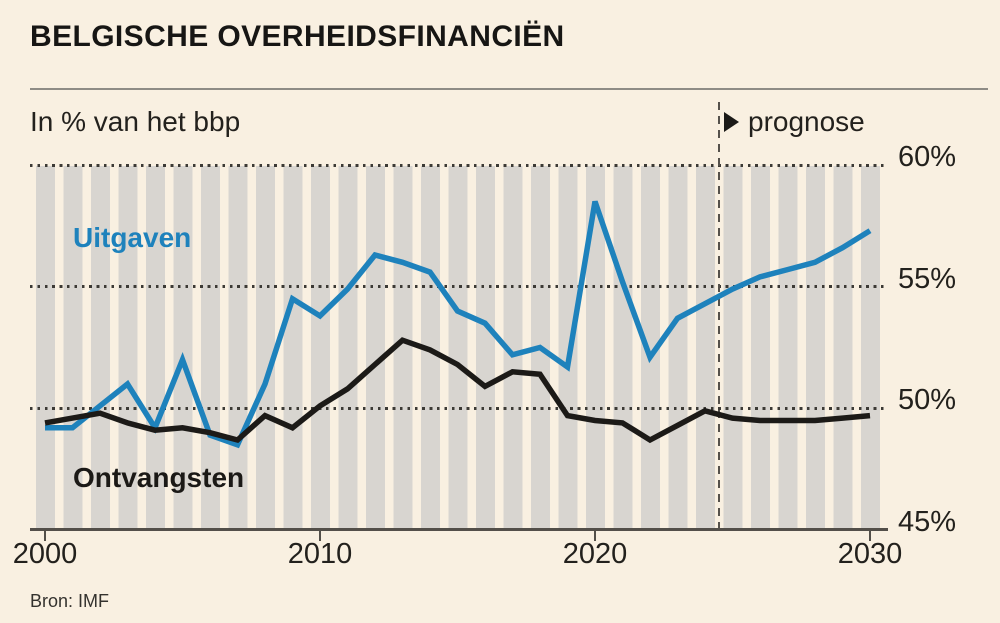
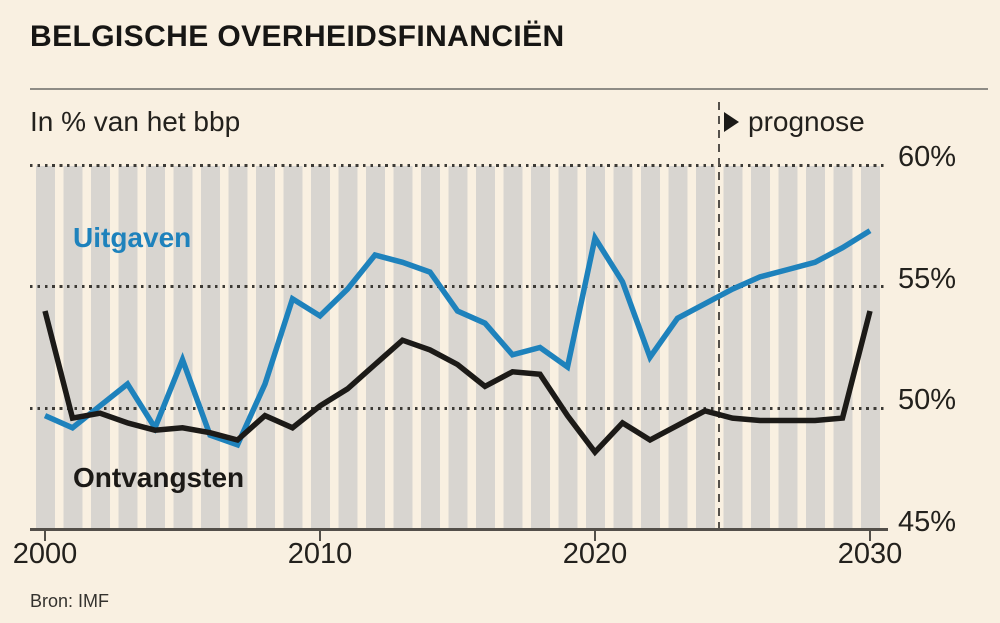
Uitgaven/2000: 49.2% -> 49.7%
Ontvangsten/2000: 49.4% -> 54.0%
Uitgaven/2020: 58.5% -> 57.0%
Ontvangsten/2020: 49.5% -> 48.2%
Ontvangsten/2030: 49.7% -> 54.0%
